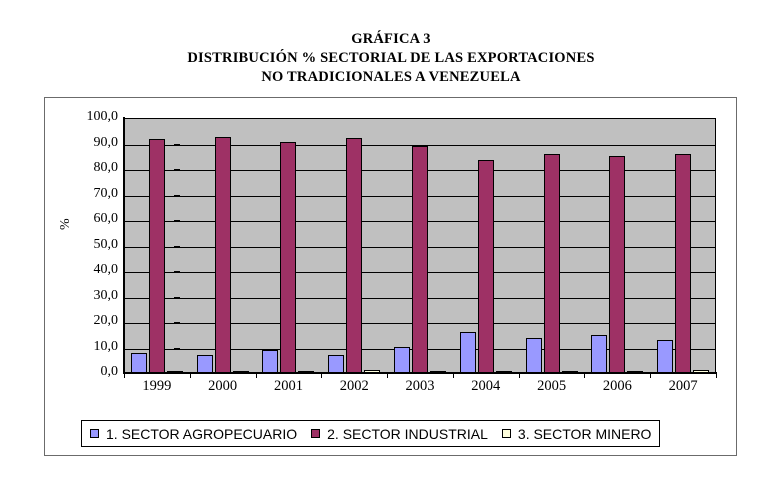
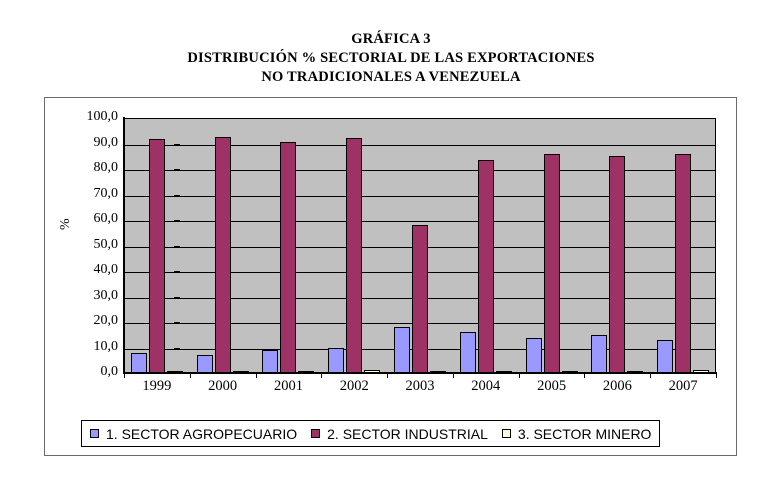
1. SECTOR AGROPECUARIO/2002: 7 -> 10
1. SECTOR AGROPECUARIO/2003: 10 -> 18
2. SECTOR INDUSTRIAL/2003: 89 -> 58
